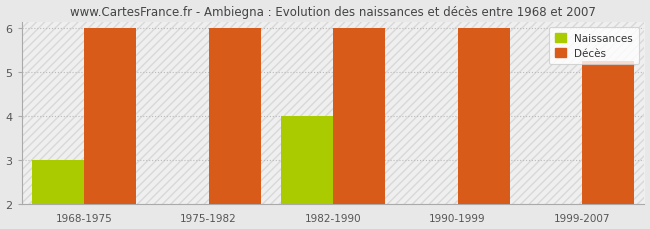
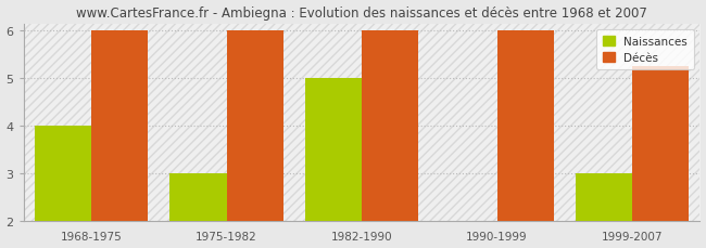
Naissances/1968-1975: 3 -> 4
Naissances/1975-1982: 2 -> 3
Naissances/1982-1990: 4 -> 5
Naissances/1999-2007: 2 -> 3
